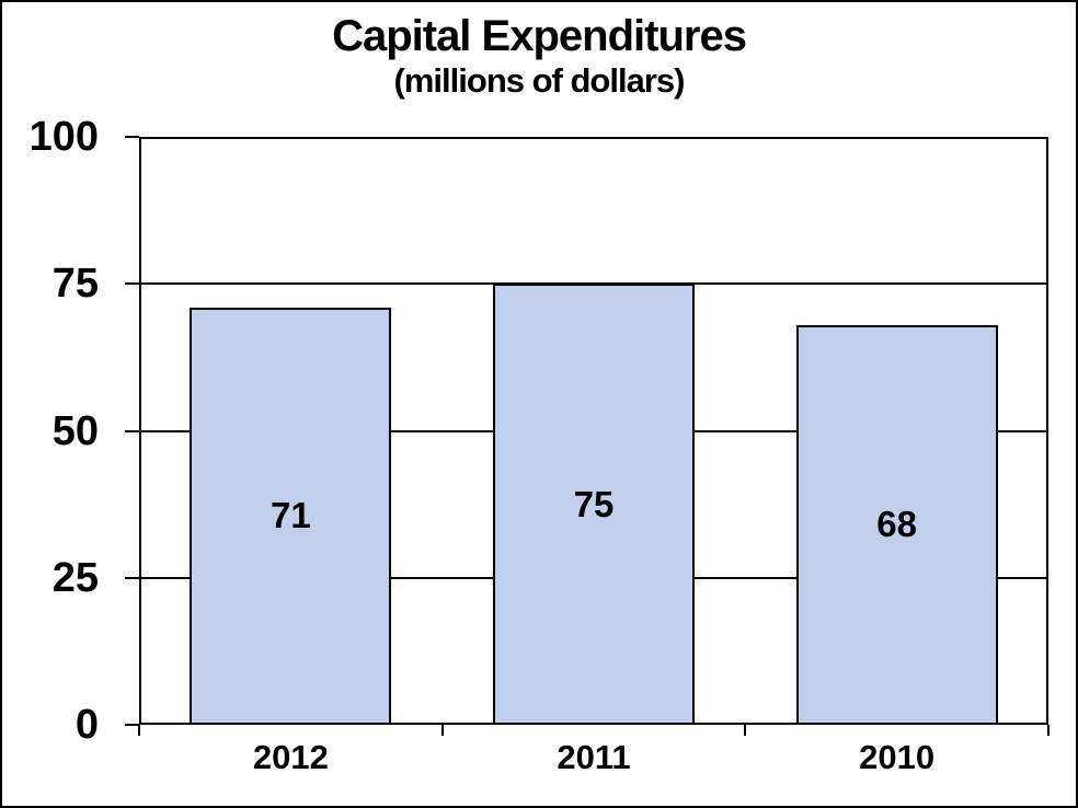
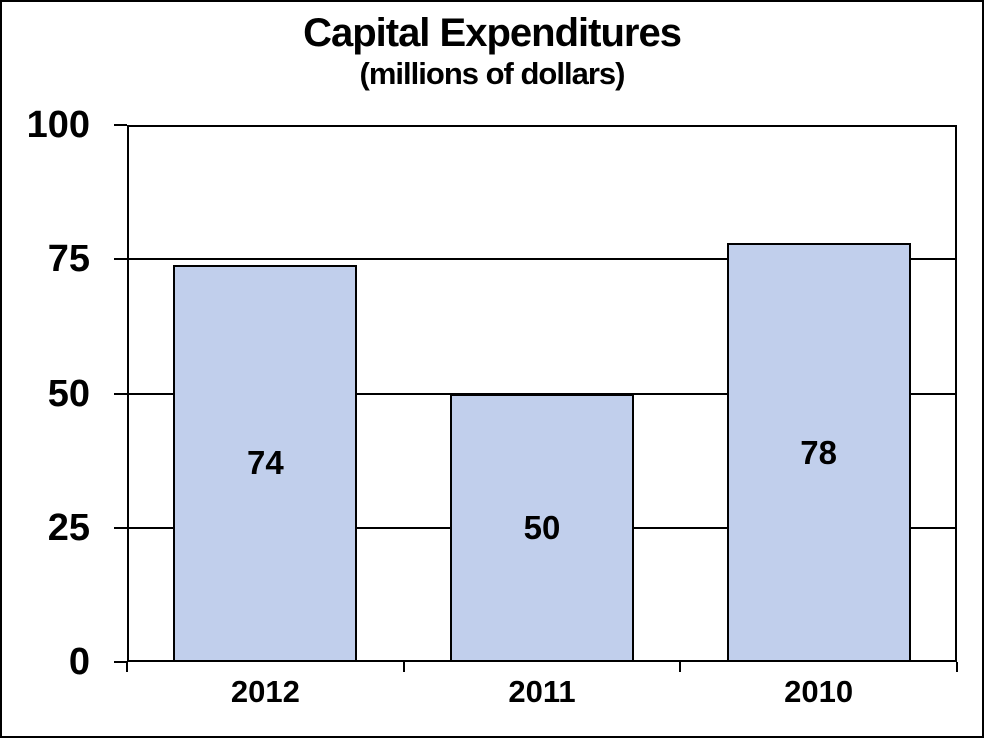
2012: 71 -> 74
2011: 75 -> 50
2010: 68 -> 78
